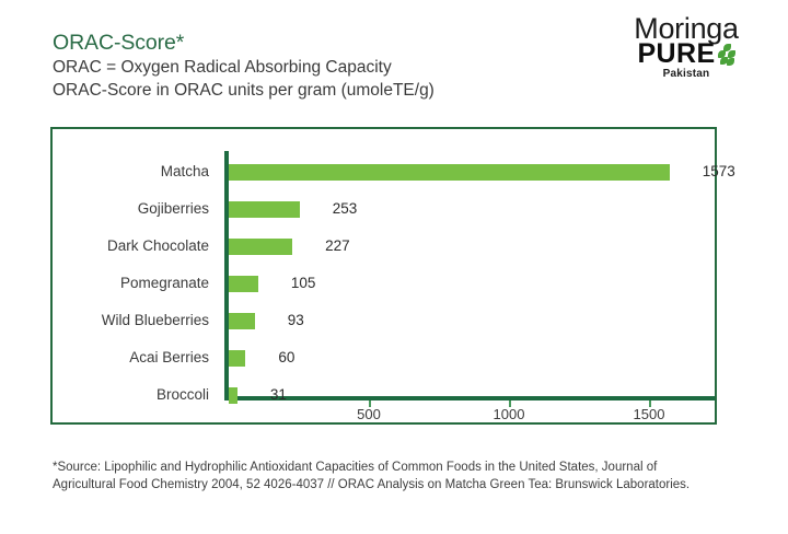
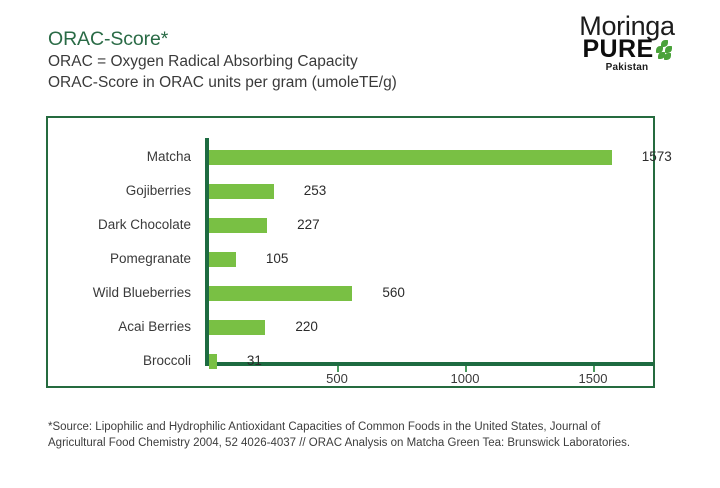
Wild Blueberries: 93 -> 560
Acai Berries: 60 -> 220
